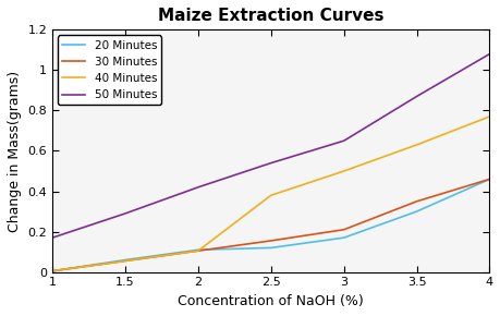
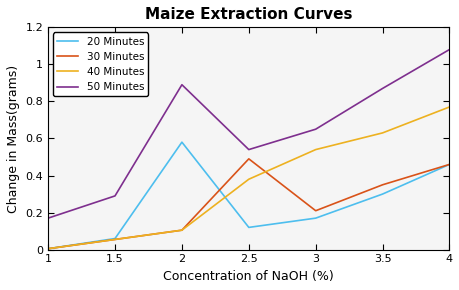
20 Minutes/2: 0.11 -> 0.58
50 Minutes/2: 0.42 -> 0.89
30 Minutes/2.5: 0.15 -> 0.49
40 Minutes/3: 0.50 -> 0.54
